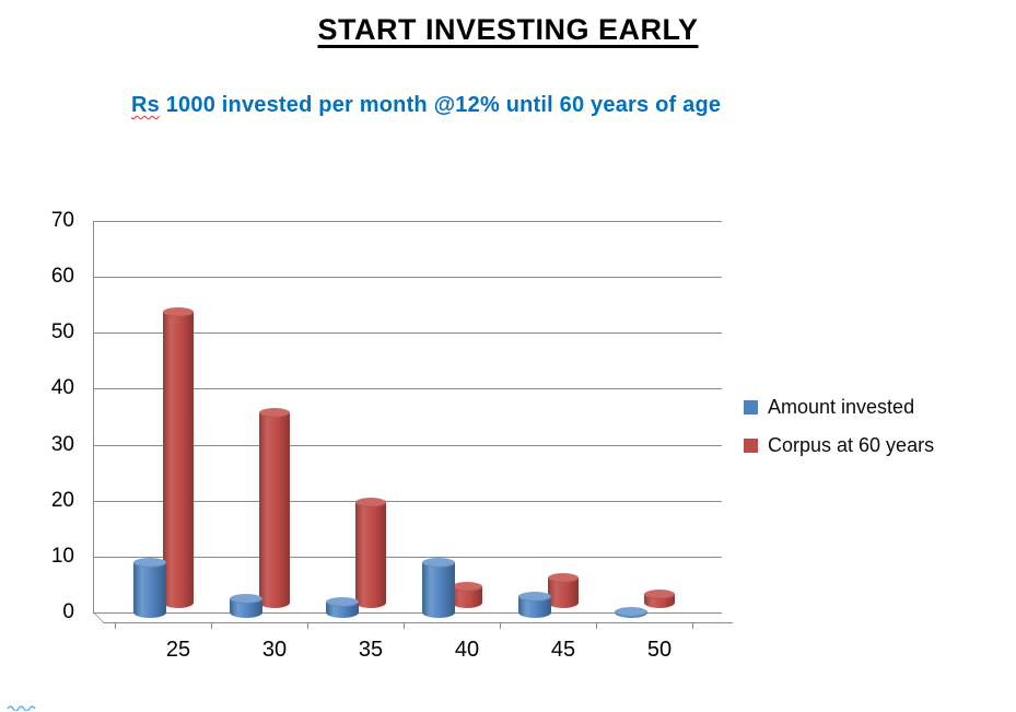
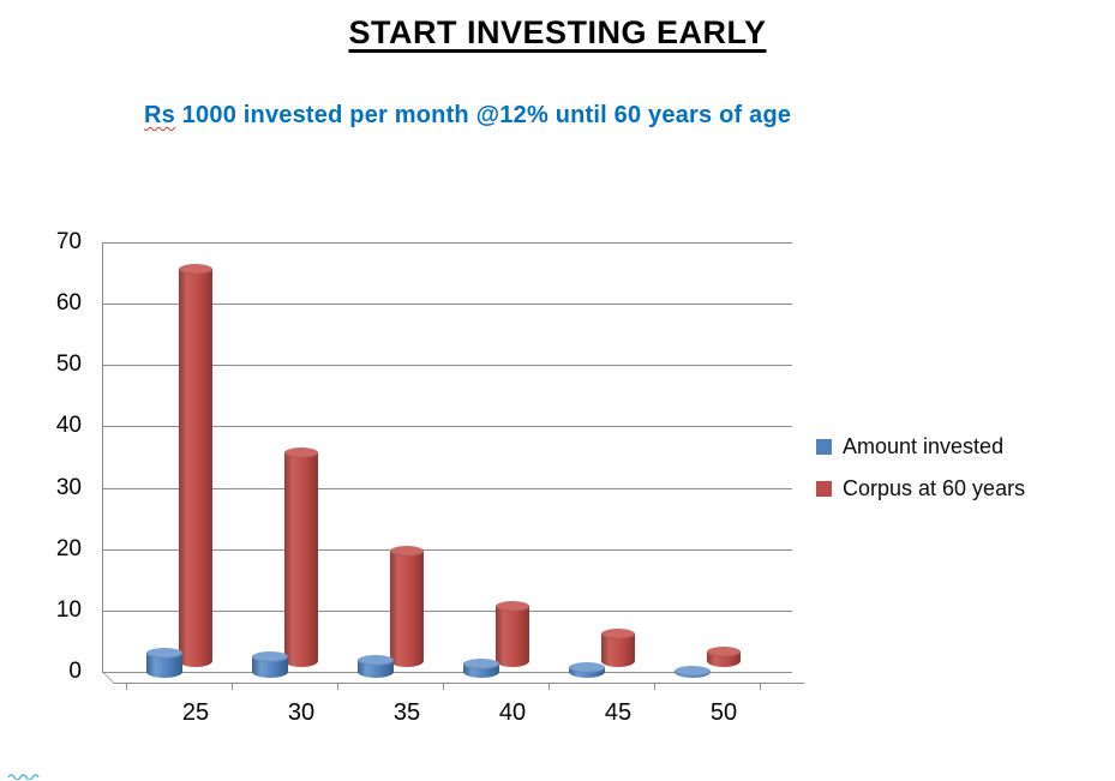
Amount invested/25: 10 -> 4
Corpus at 60 years/25: 53 -> 65
Amount invested/40: 10 -> 2
Corpus at 60 years/40: 4 -> 10
Amount invested/45: 4 -> 2
